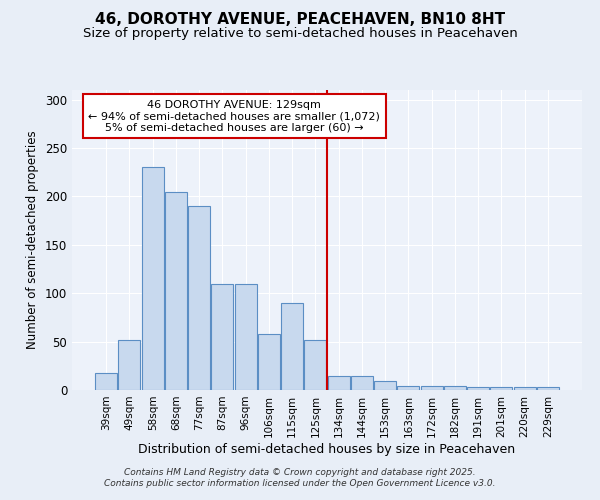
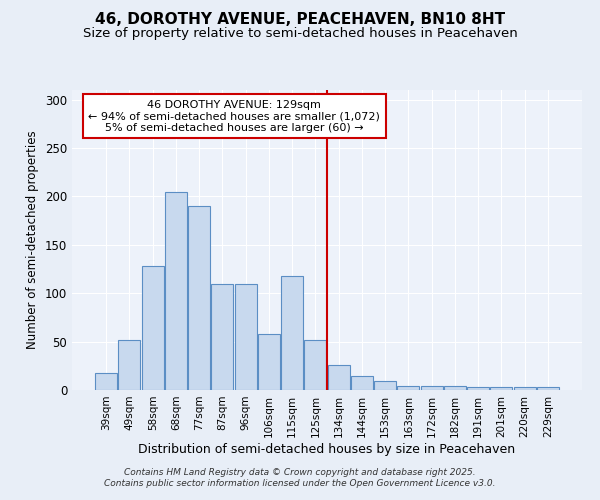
58sqm: 230 -> 128
115sqm: 90 -> 118
134sqm: 14 -> 26
